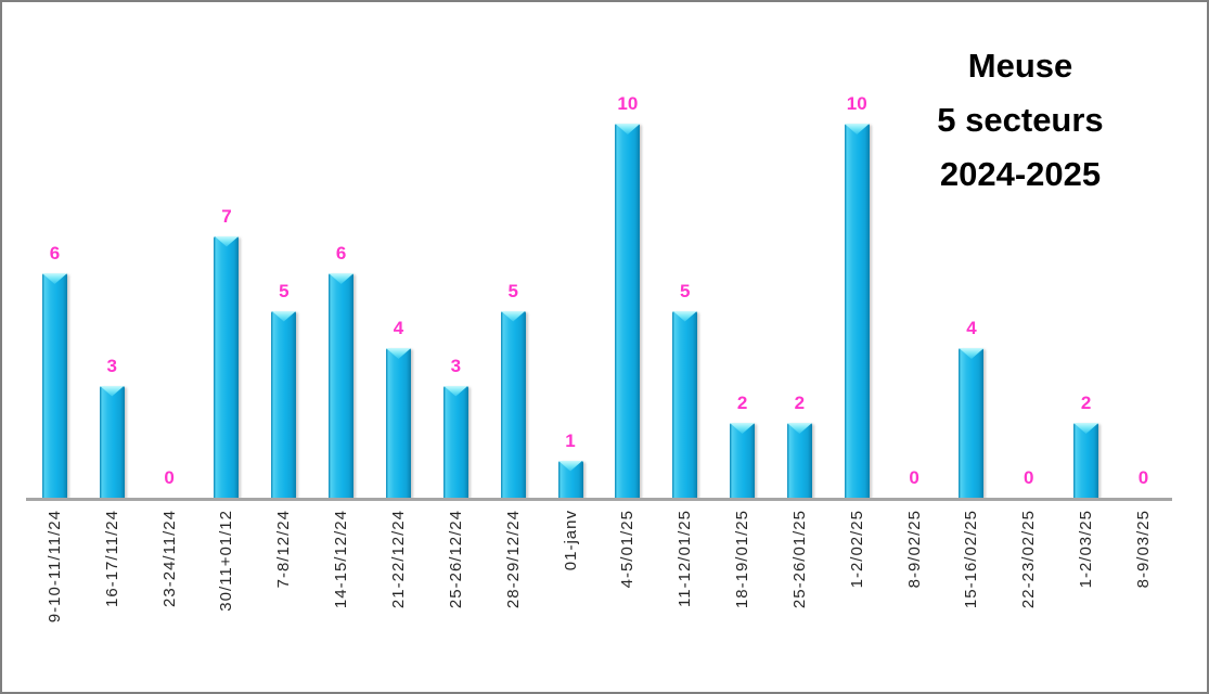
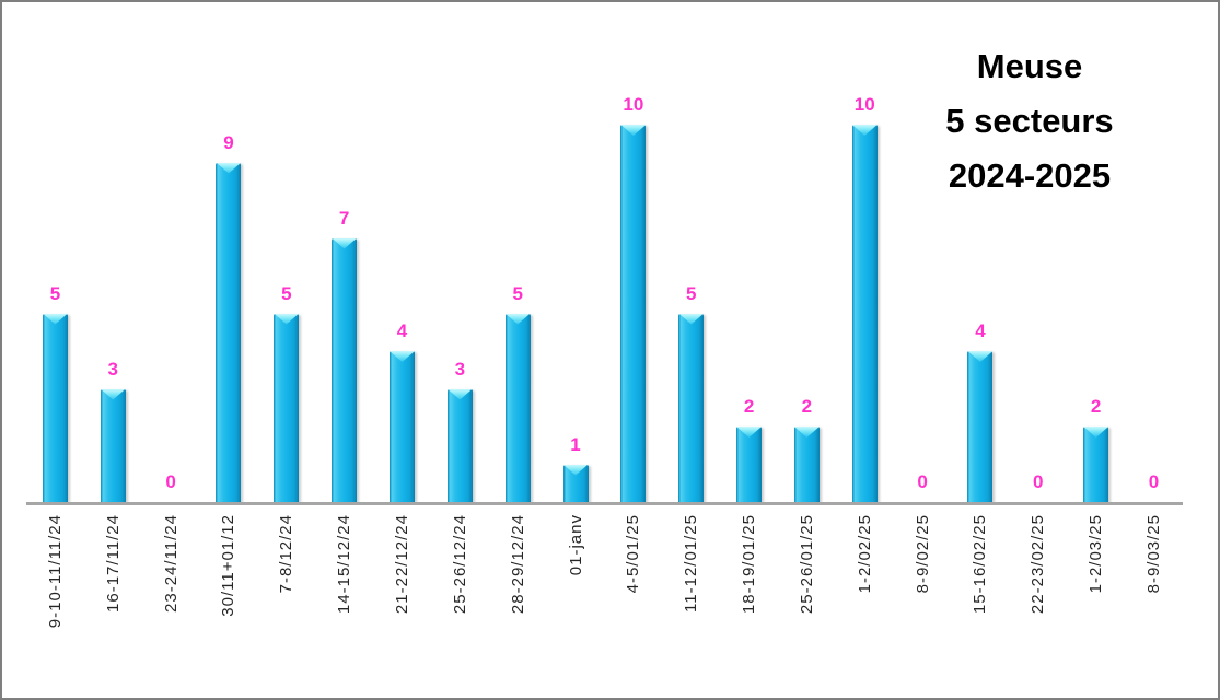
9-10-11/11/24: 6 -> 5
30/11+01/12: 7 -> 9
14-15/12/24: 6 -> 7
